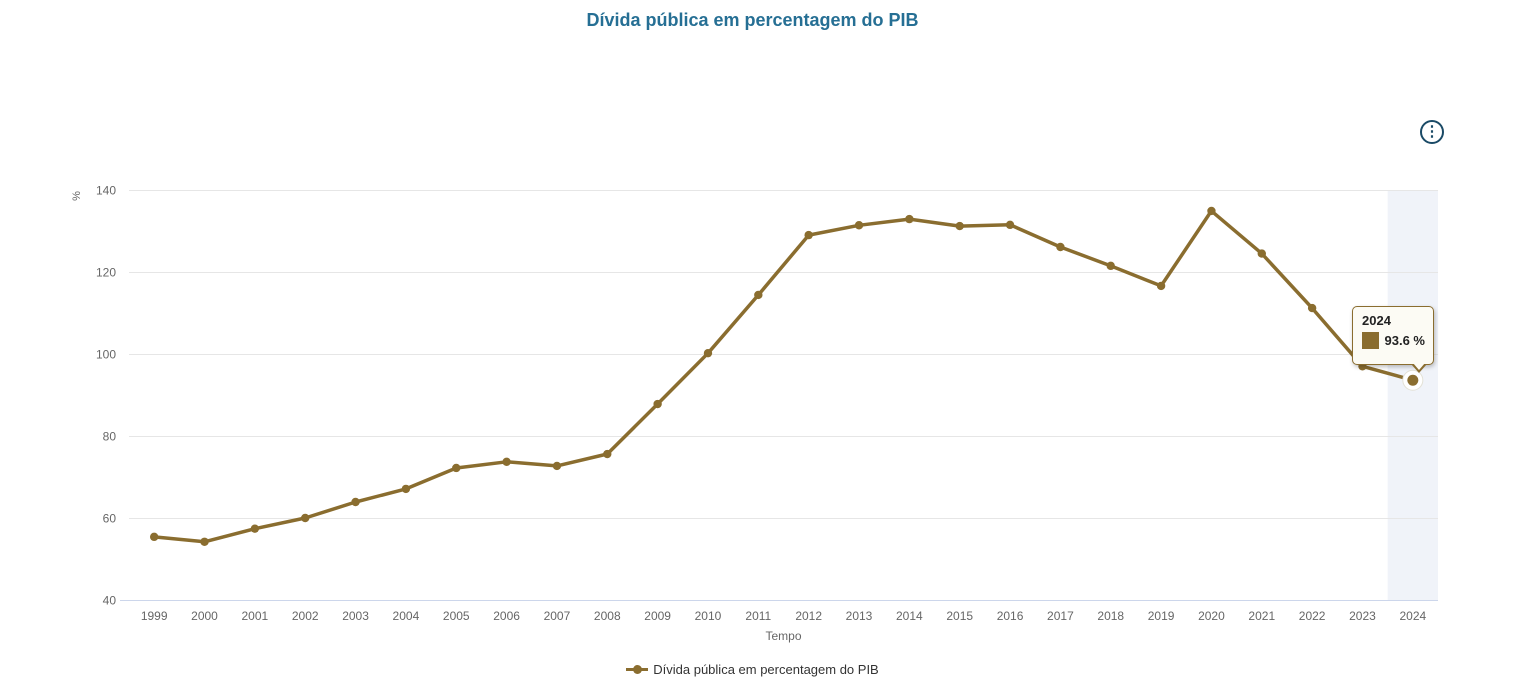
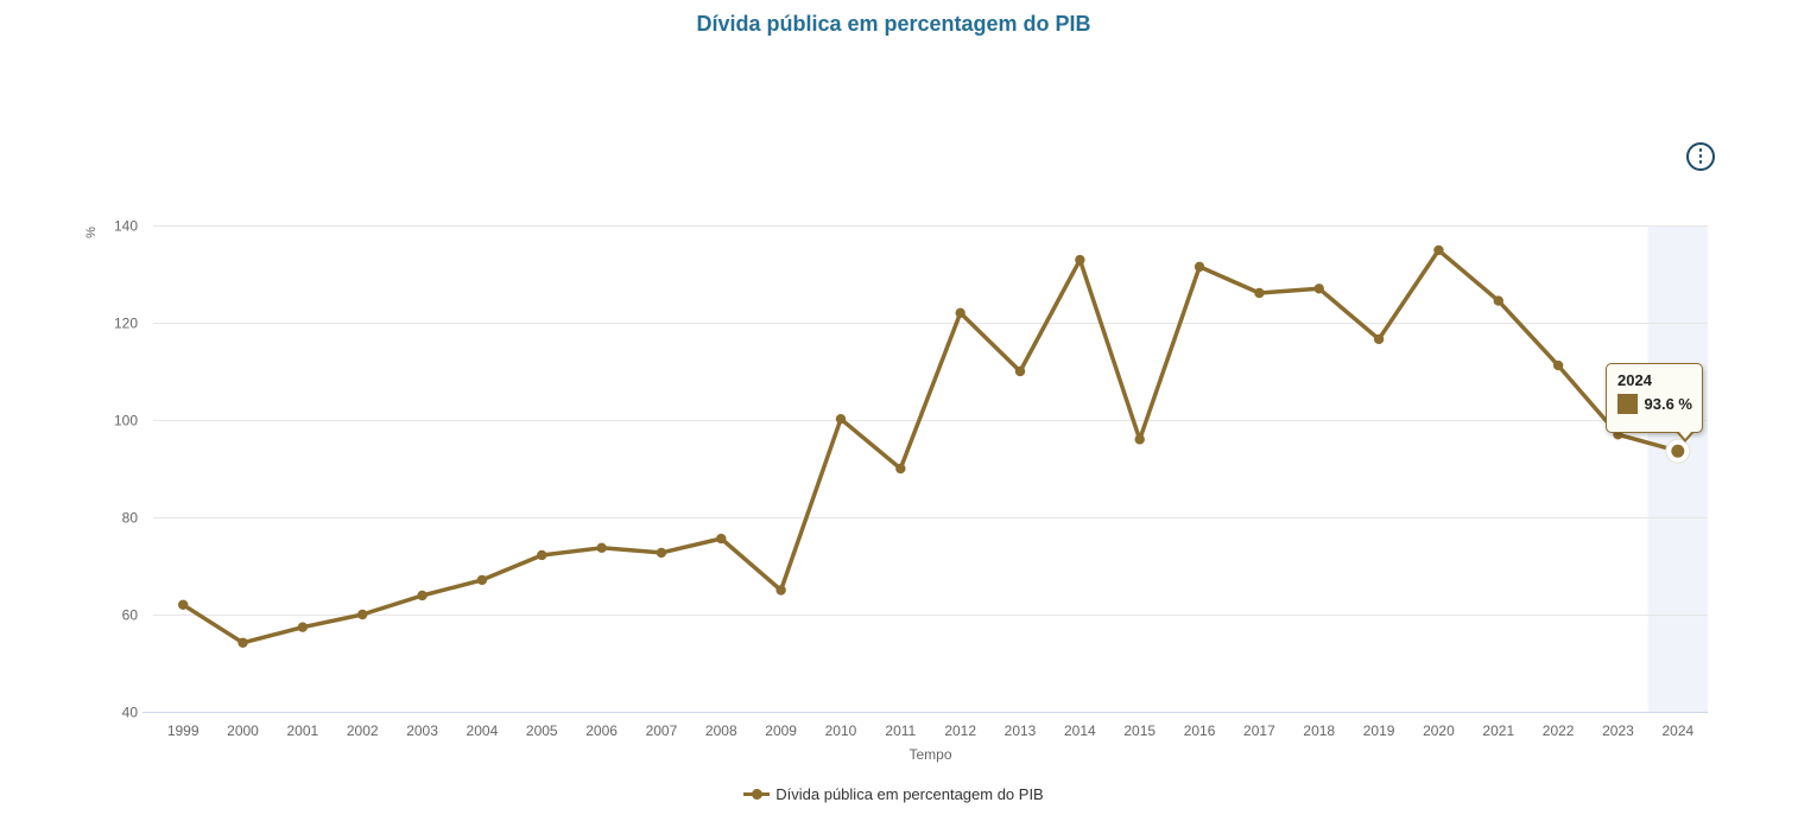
1999: 55 -> 62
2009: 88 -> 65
2011: 114 -> 90
2012: 129 -> 122
2013: 131 -> 110
2015: 131 -> 96
2018: 122 -> 127
